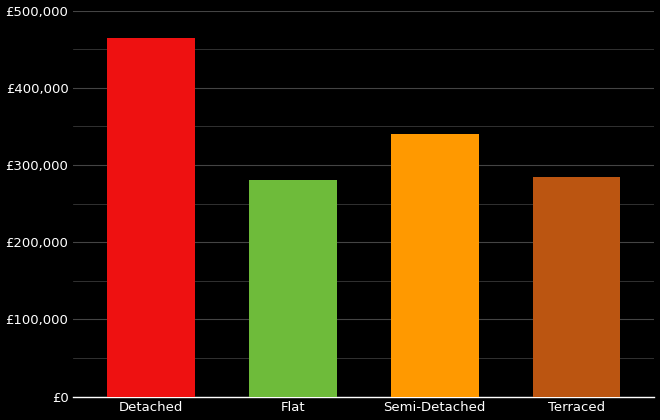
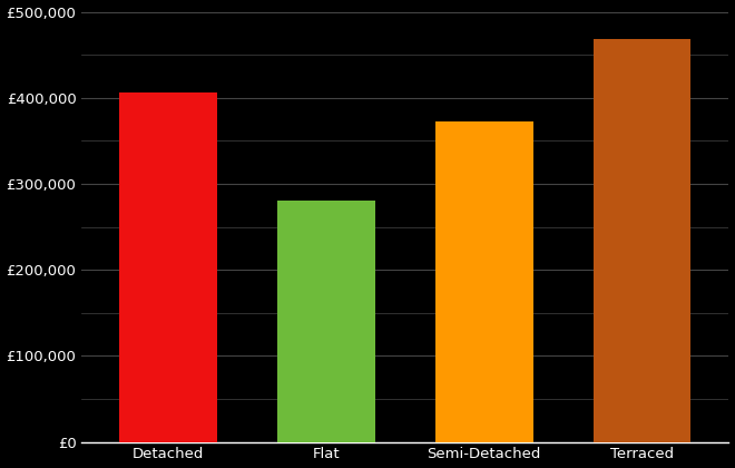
Detached: £465,000 -> £406,000
Semi-Detached: £340,000 -> £372,000
Terraced: £285,000 -> £468,000
